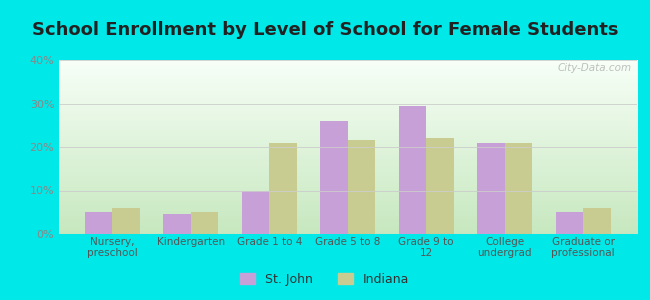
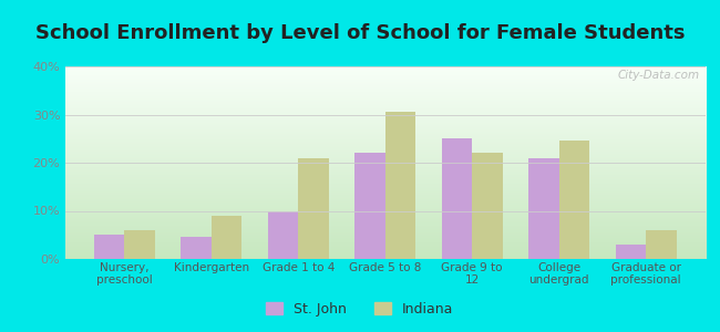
Indiana/Kindergarten: 5.0% -> 9.0%
St. John/Grade 5 to 8: 26.0% -> 22.0%
Indiana/Grade 5 to 8: 21.5% -> 30.5%
St. John/Grade 9 to 12: 29.5% -> 25.0%
Indiana/College undergrad: 21.0% -> 24.5%
St. John/Graduate or professional: 5.0% -> 3.0%
